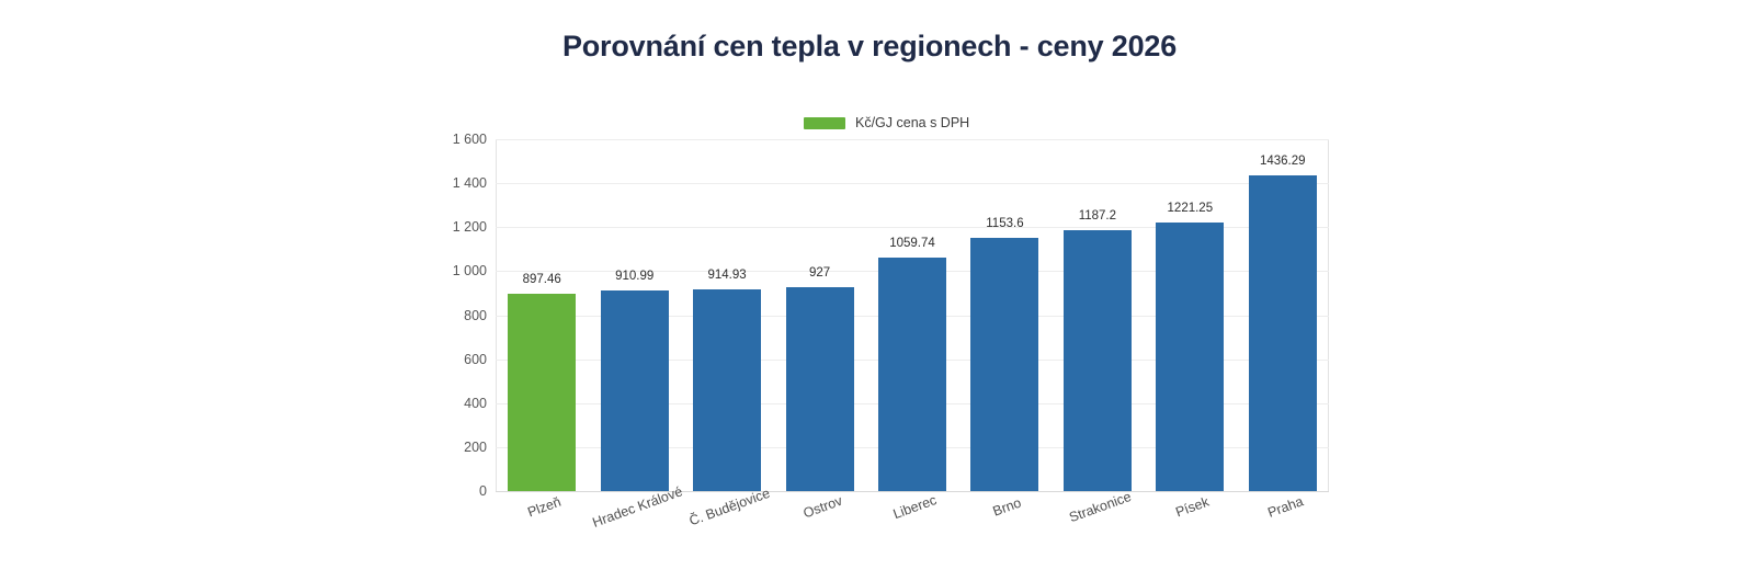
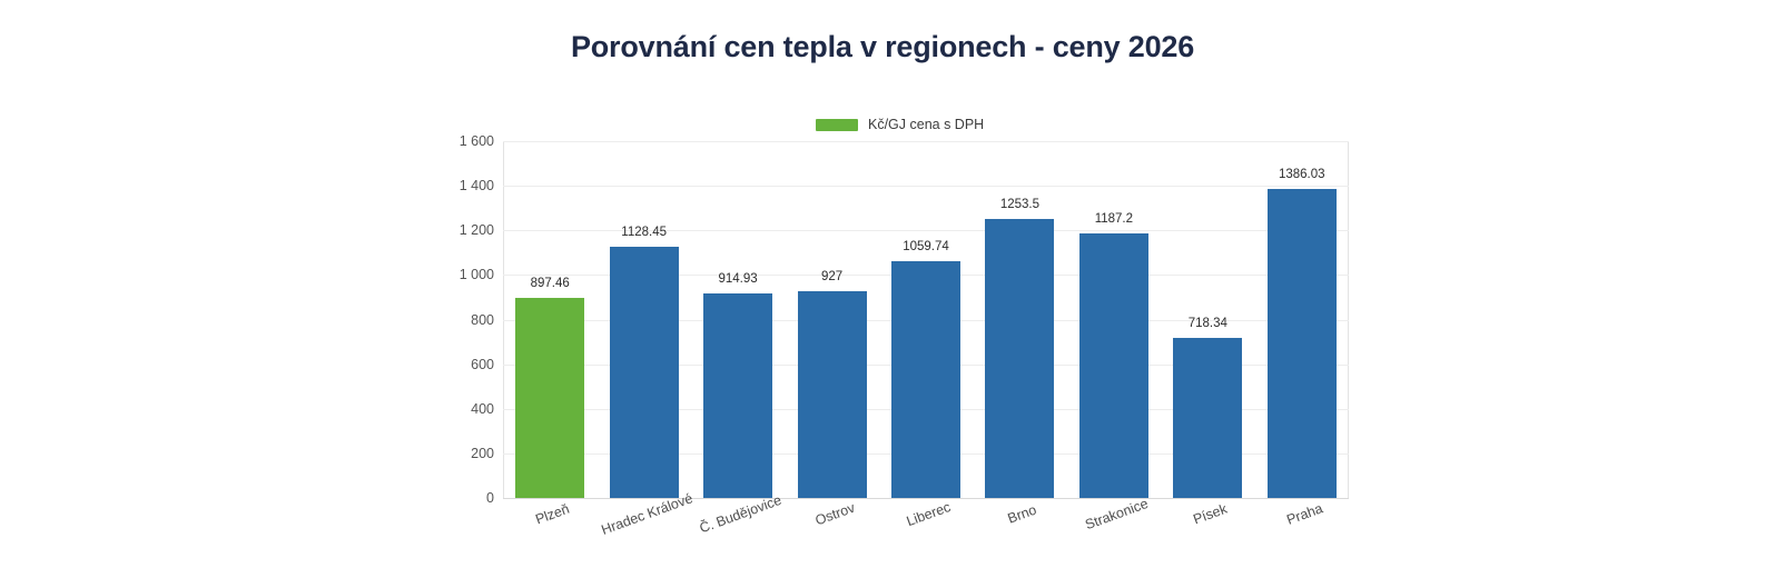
Hradec Králové: 910.99 -> 1128.45
Brno: 1153.6 -> 1253.5
Písek: 1221.25 -> 718.34
Praha: 1436.29 -> 1386.03
